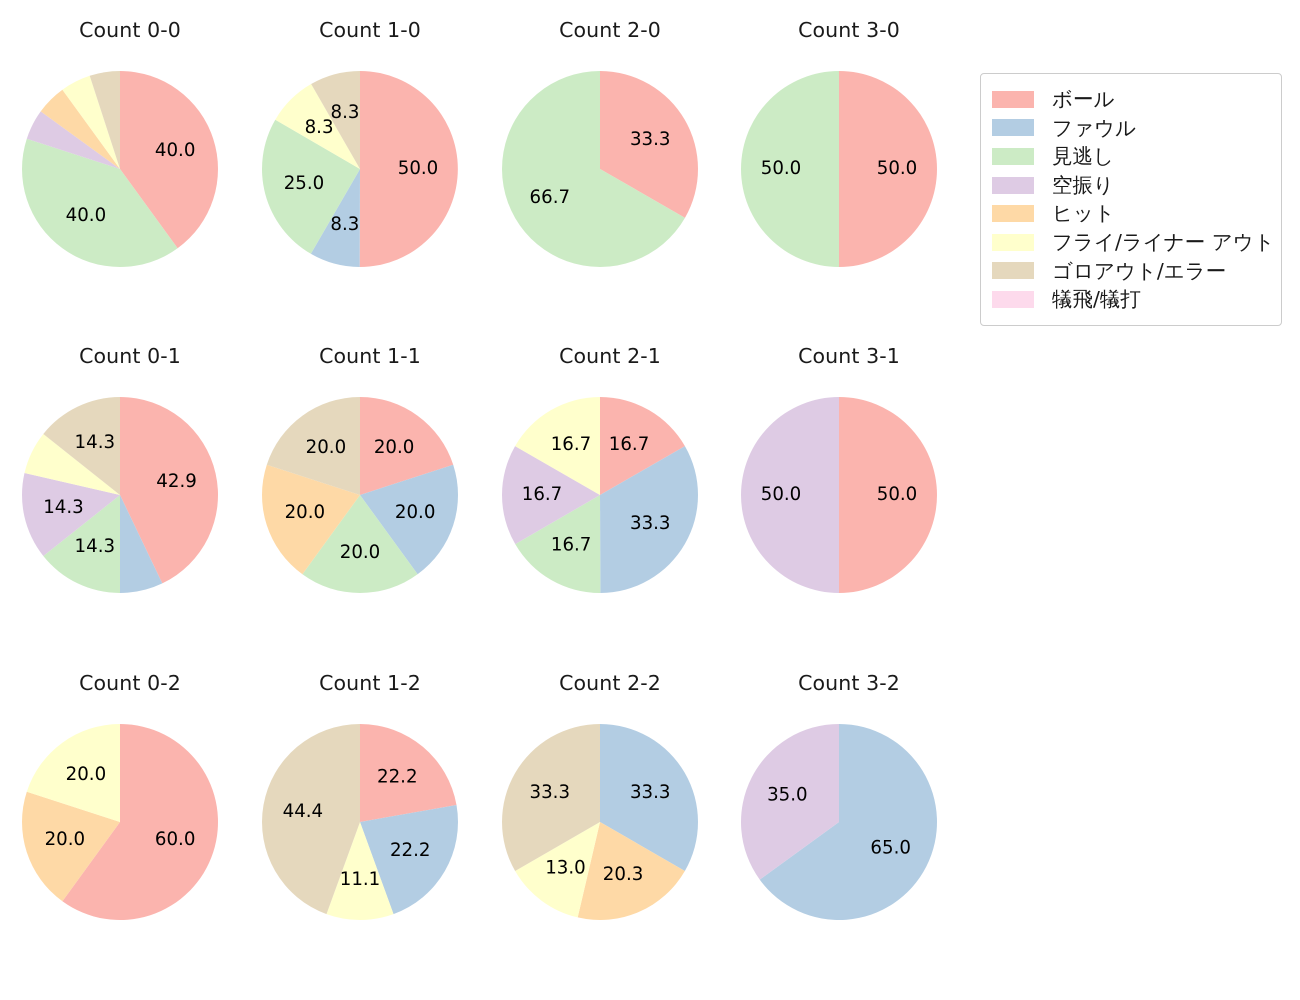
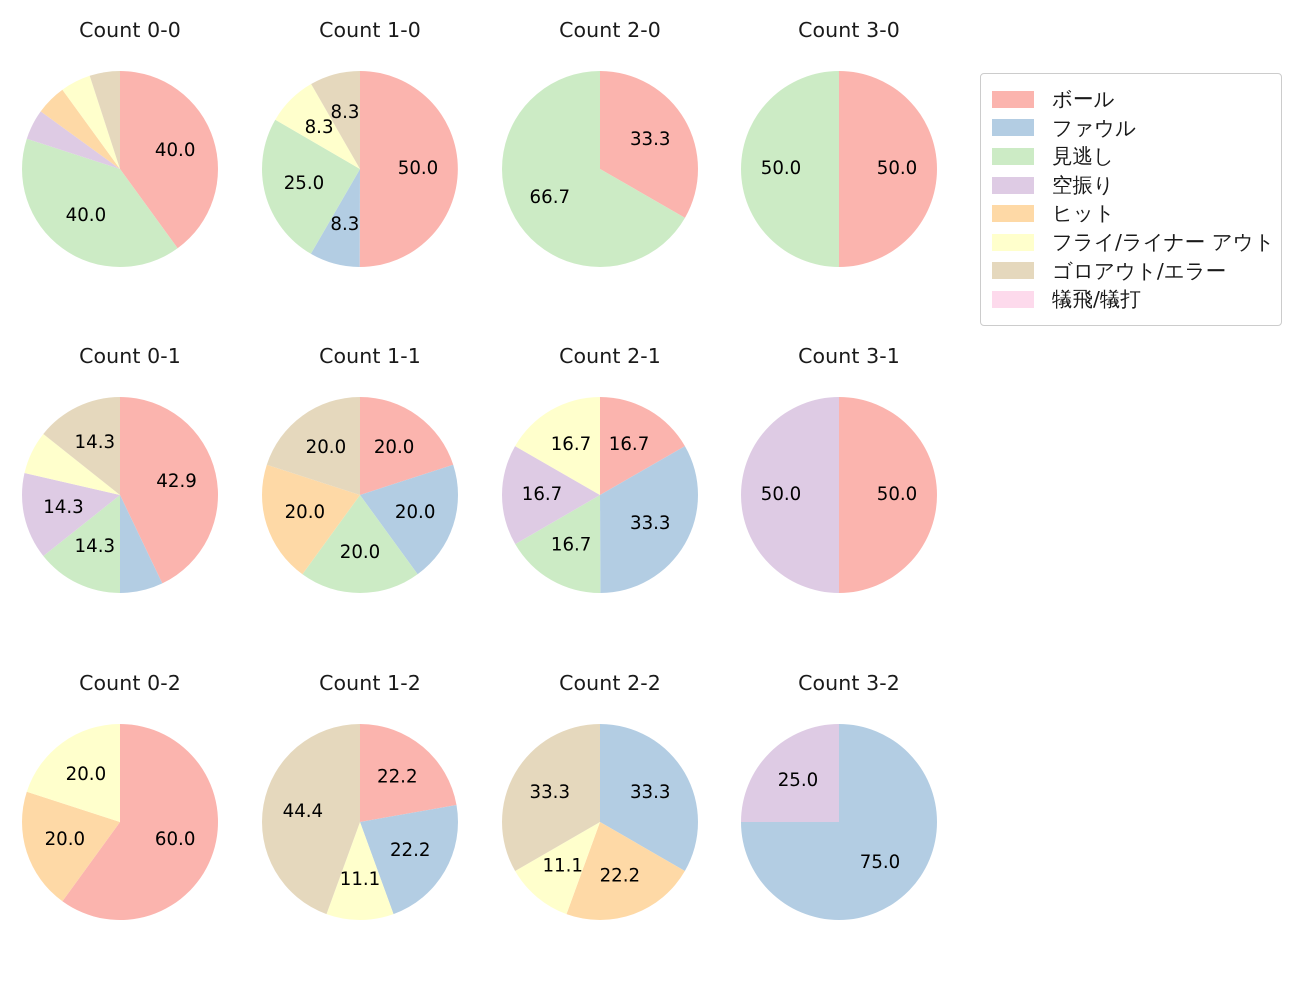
Count 2-2/ヒット: 20.3 -> 22.2
Count 2-2/フライ/ライナー アウト: 13.0 -> 11.1
Count 3-2/ファウル: 65.0 -> 75.0
Count 3-2/空振り: 35.0 -> 25.0
